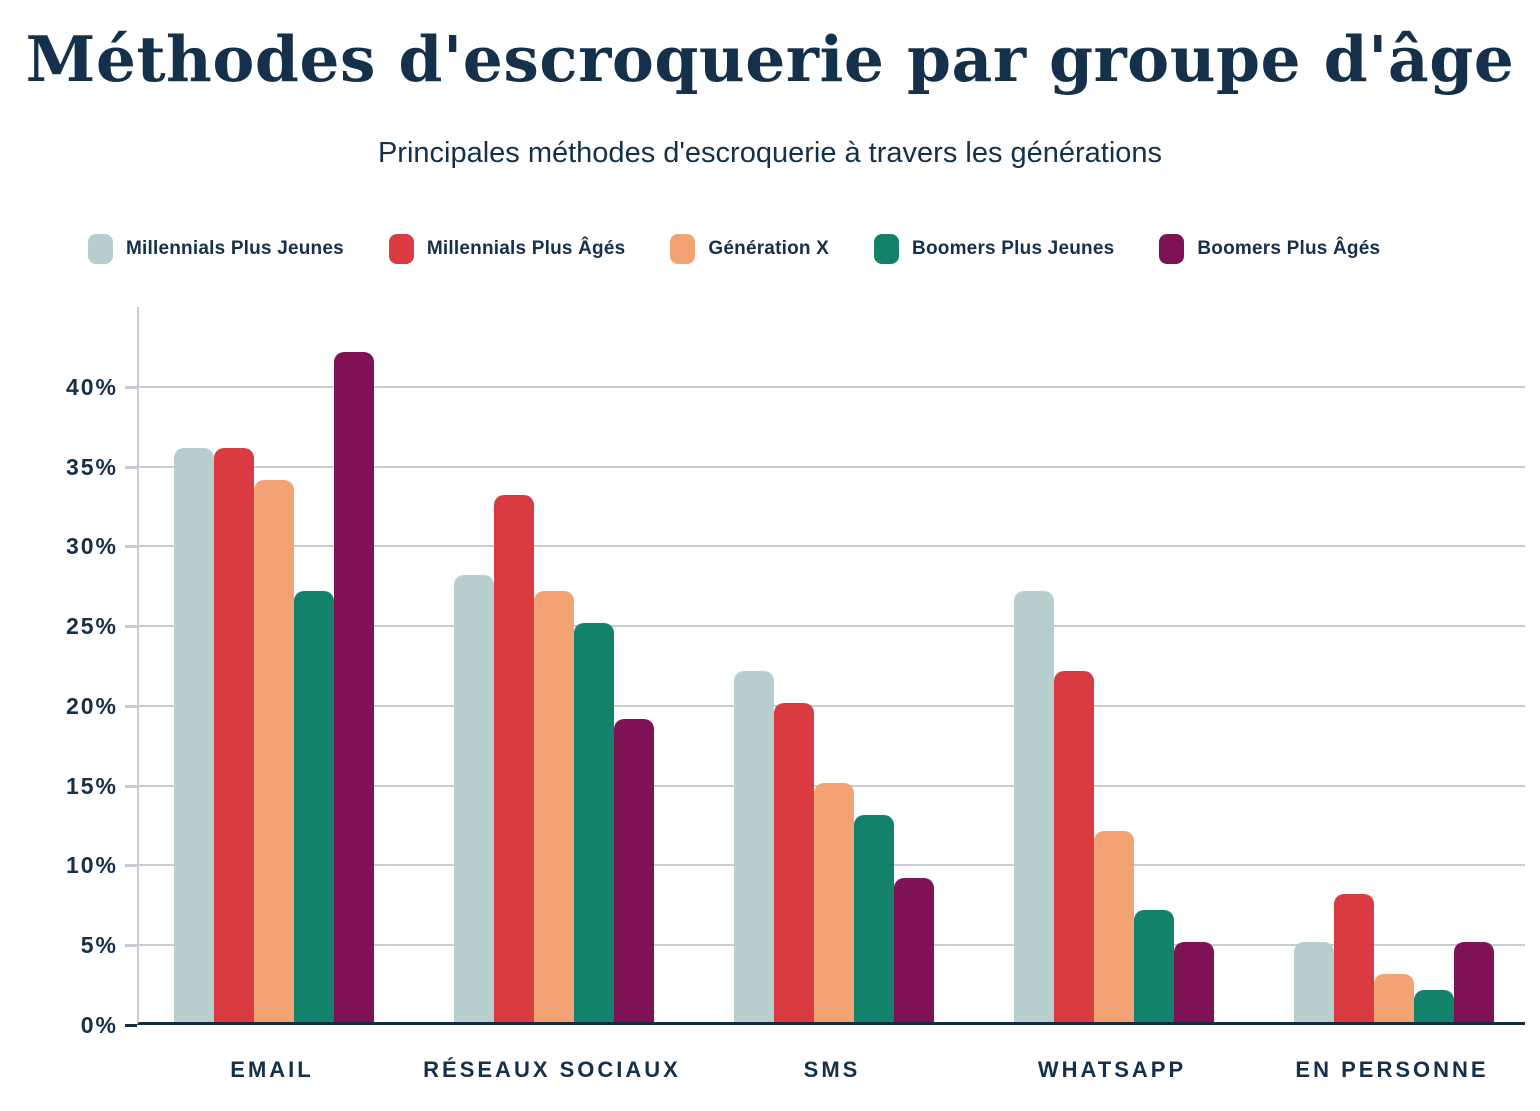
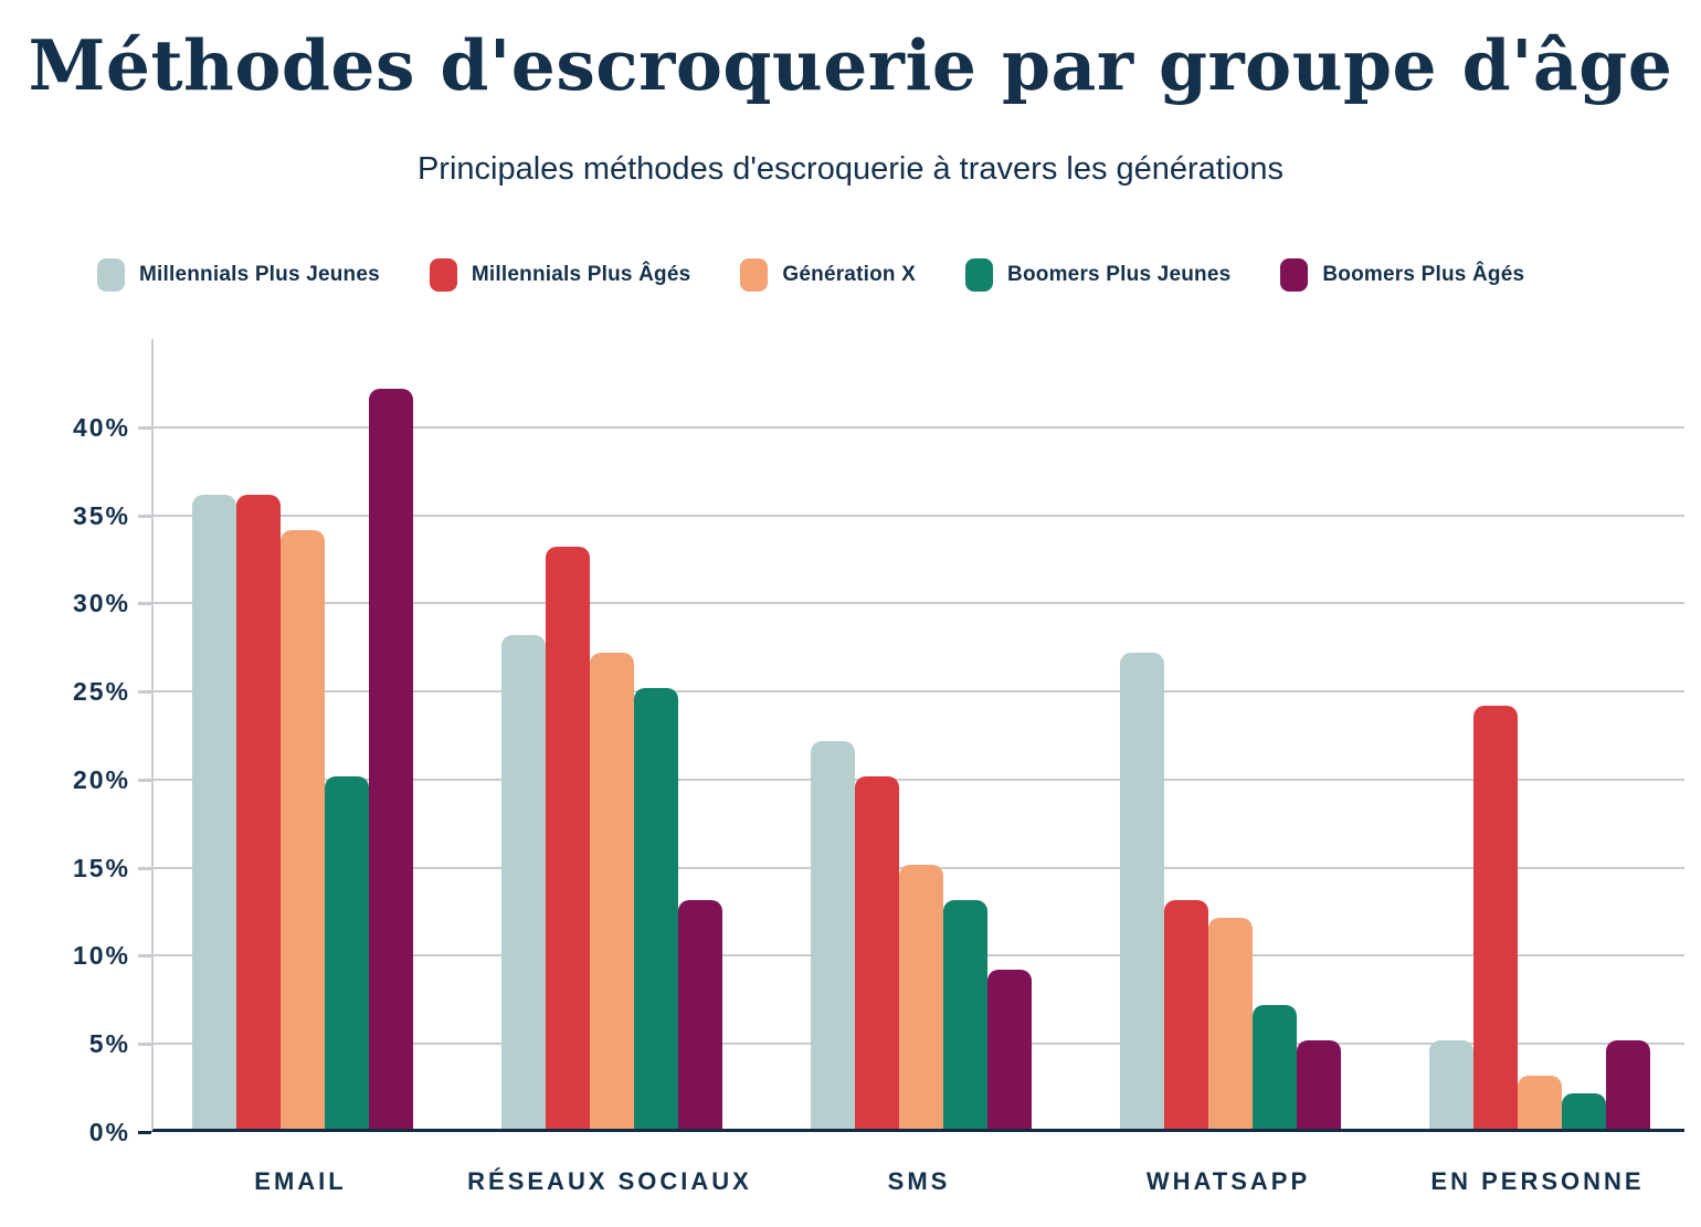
Boomers Plus Jeunes/EMAIL: 27% -> 20%
Boomers Plus Âgés/RÉSEAUX SOCIAUX: 19% -> 13%
Millennials Plus Âgés/WHATSAPP: 22% -> 13%
Millennials Plus Âgés/EN PERSONNE: 8% -> 24%
